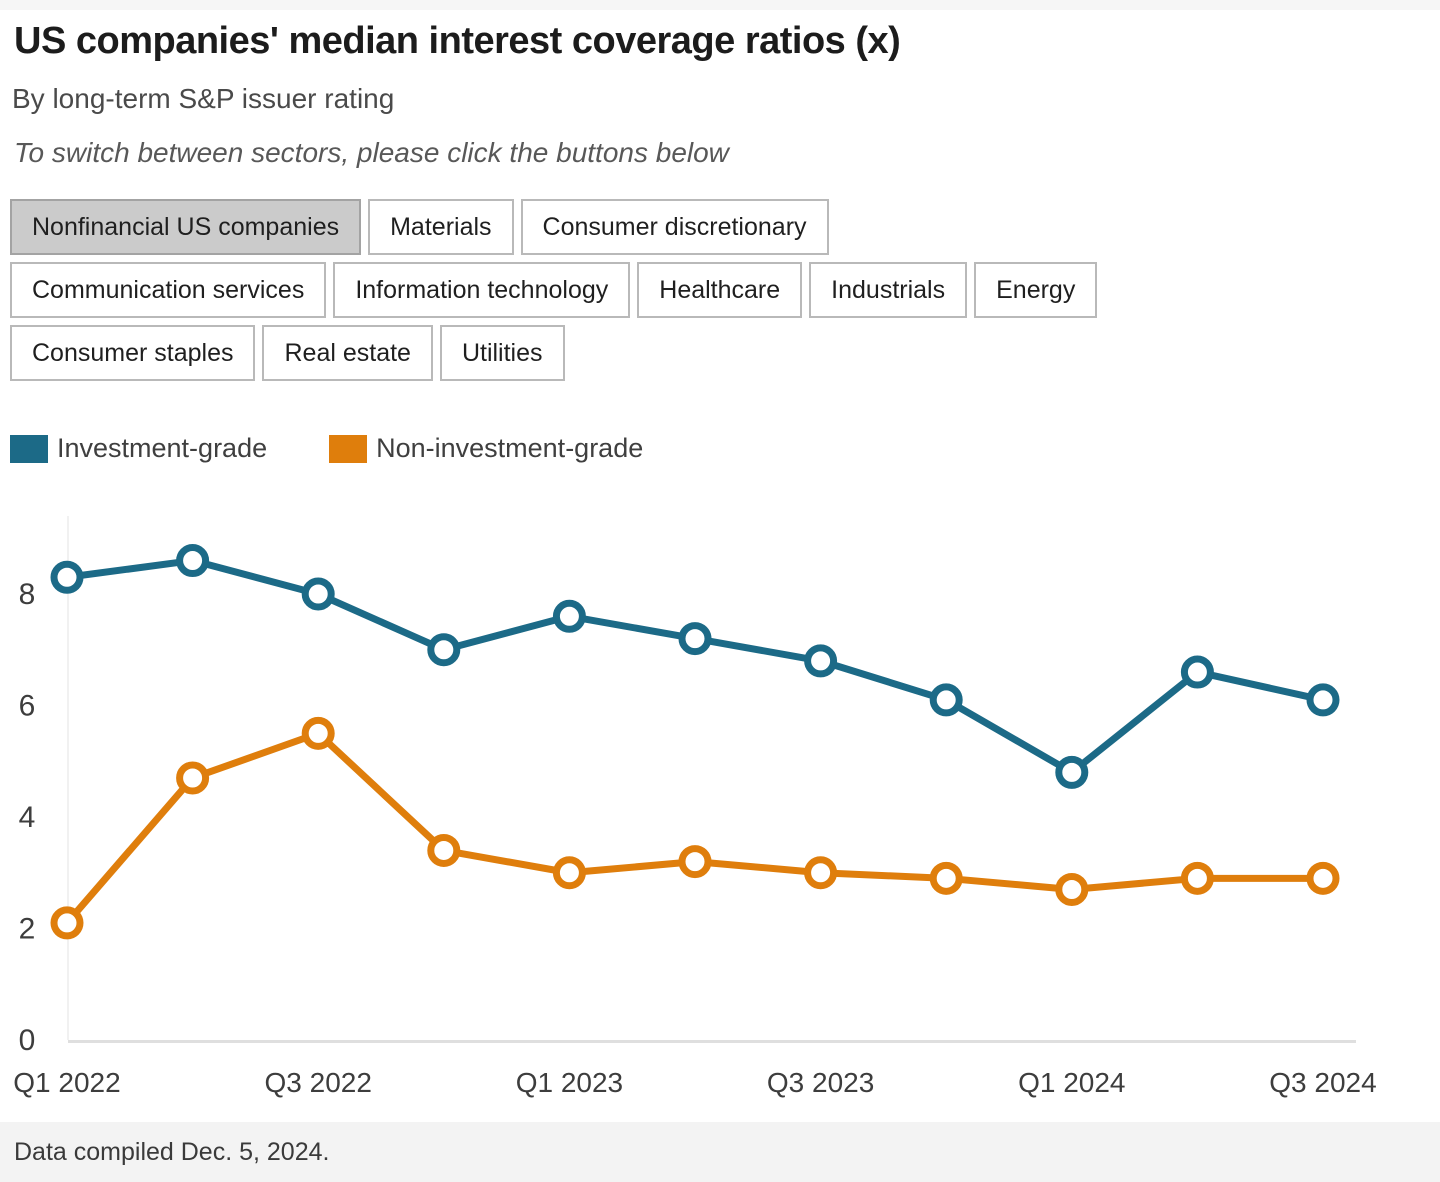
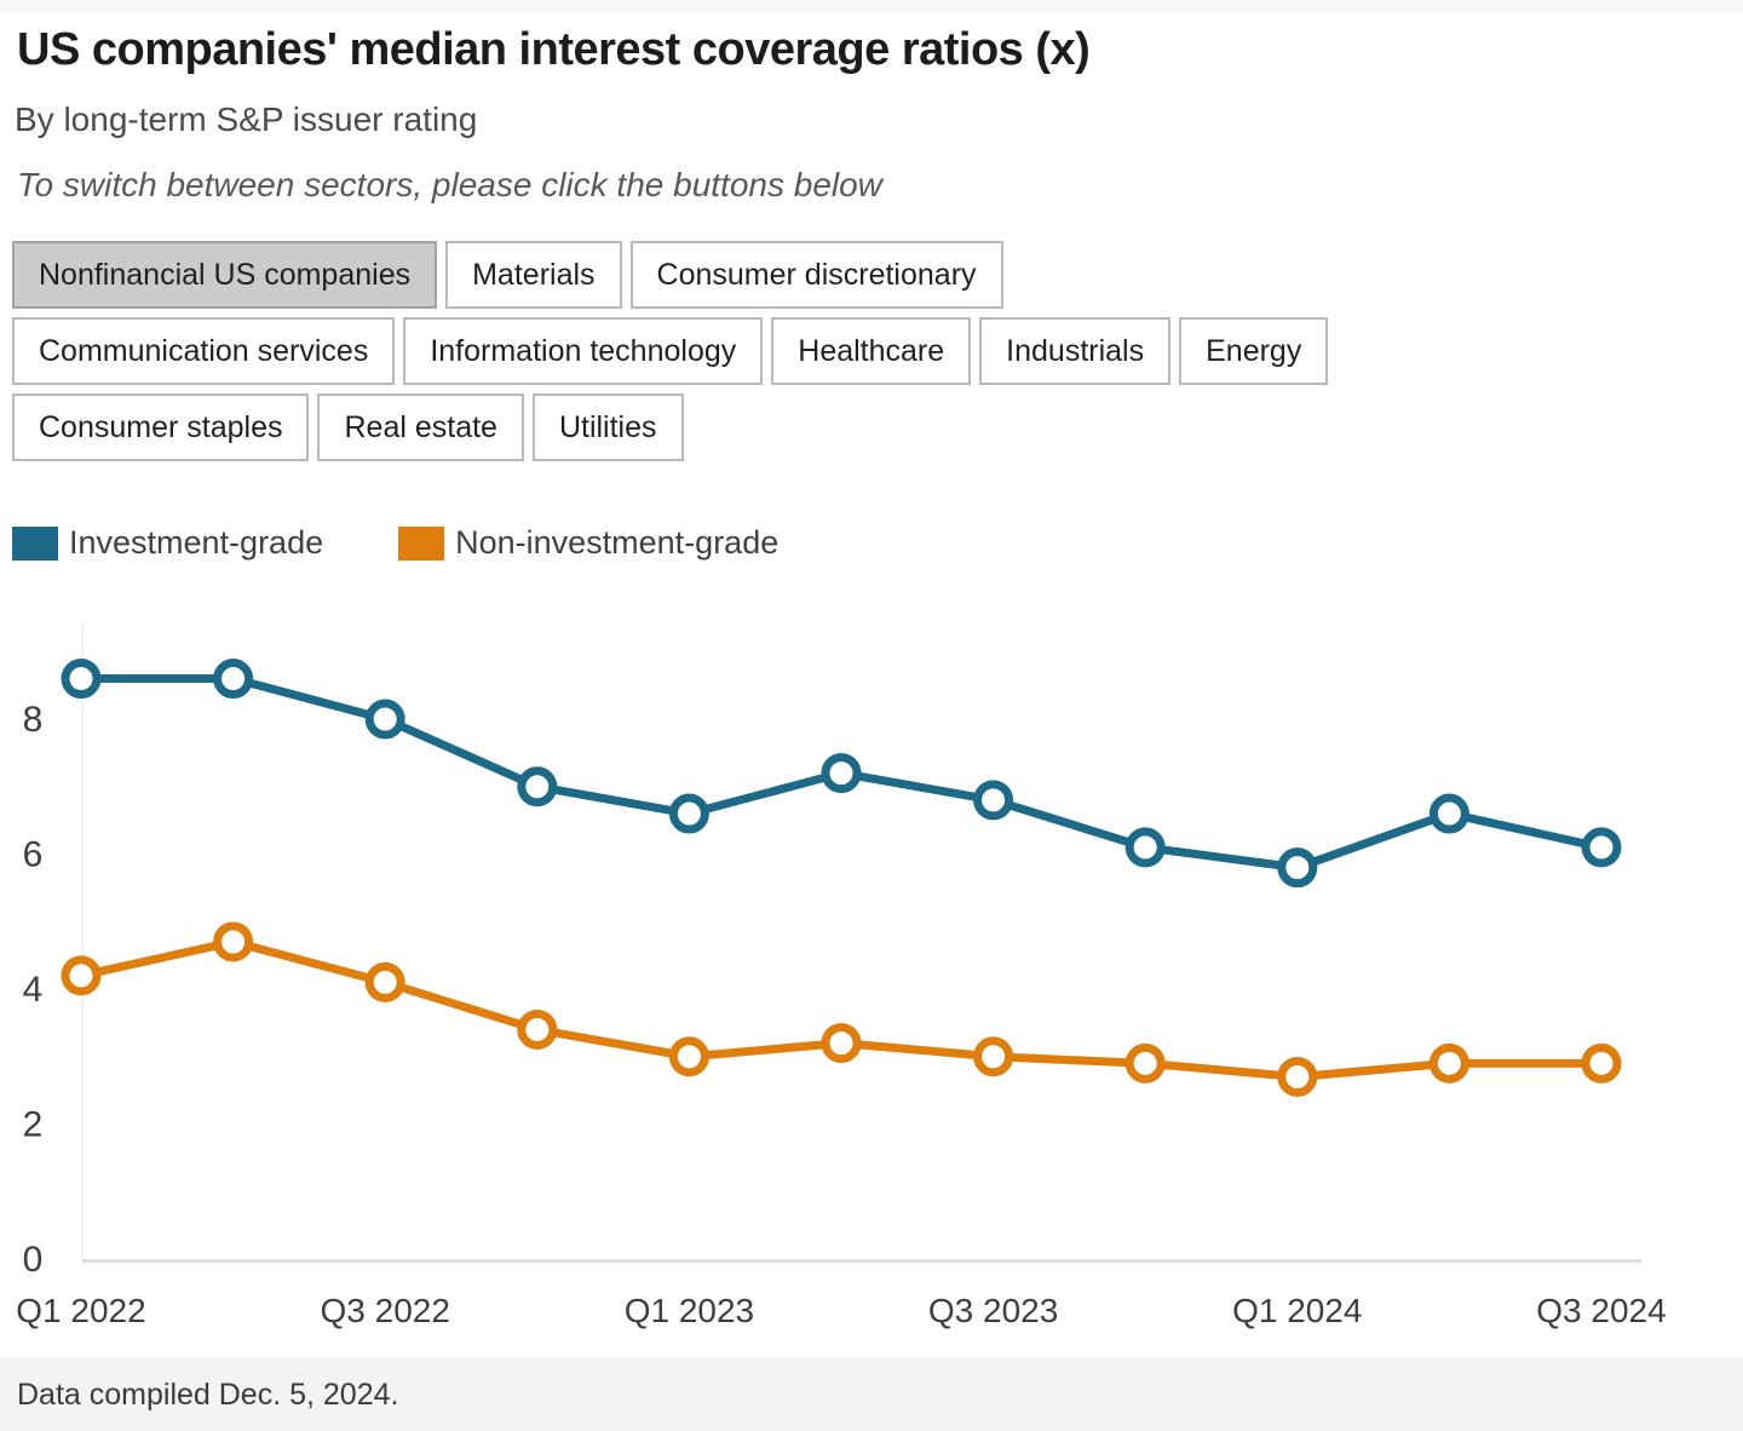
Investment-grade/Q1 2022: 8.3 -> 8.6
Non-investment-grade/Q1 2022: 2.1 -> 4.2
Non-investment-grade/Q3 2022: 5.5 -> 4.1
Investment-grade/Q1 2023: 7.6 -> 6.6
Investment-grade/Q1 2024: 4.8 -> 5.8
